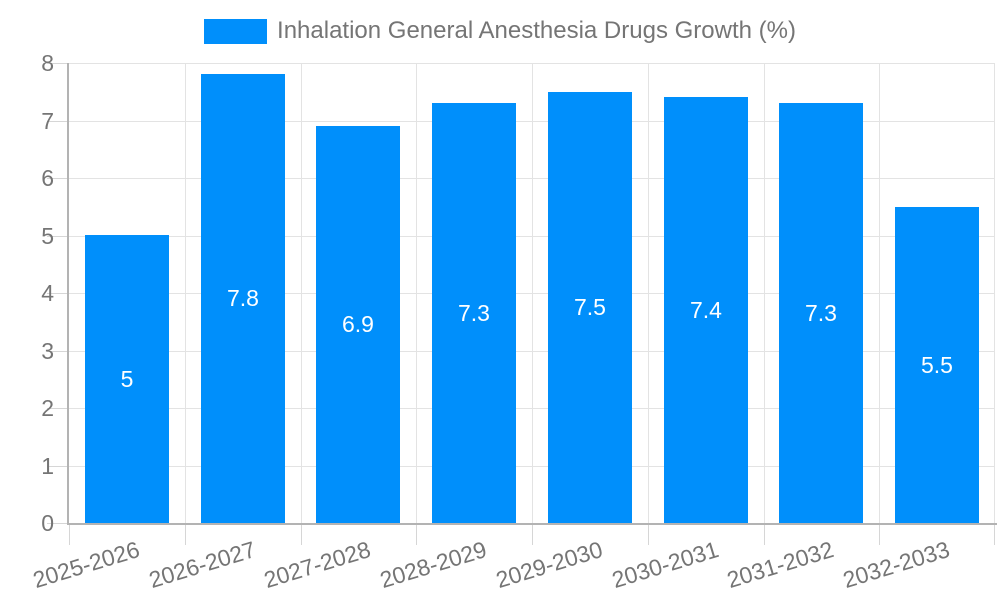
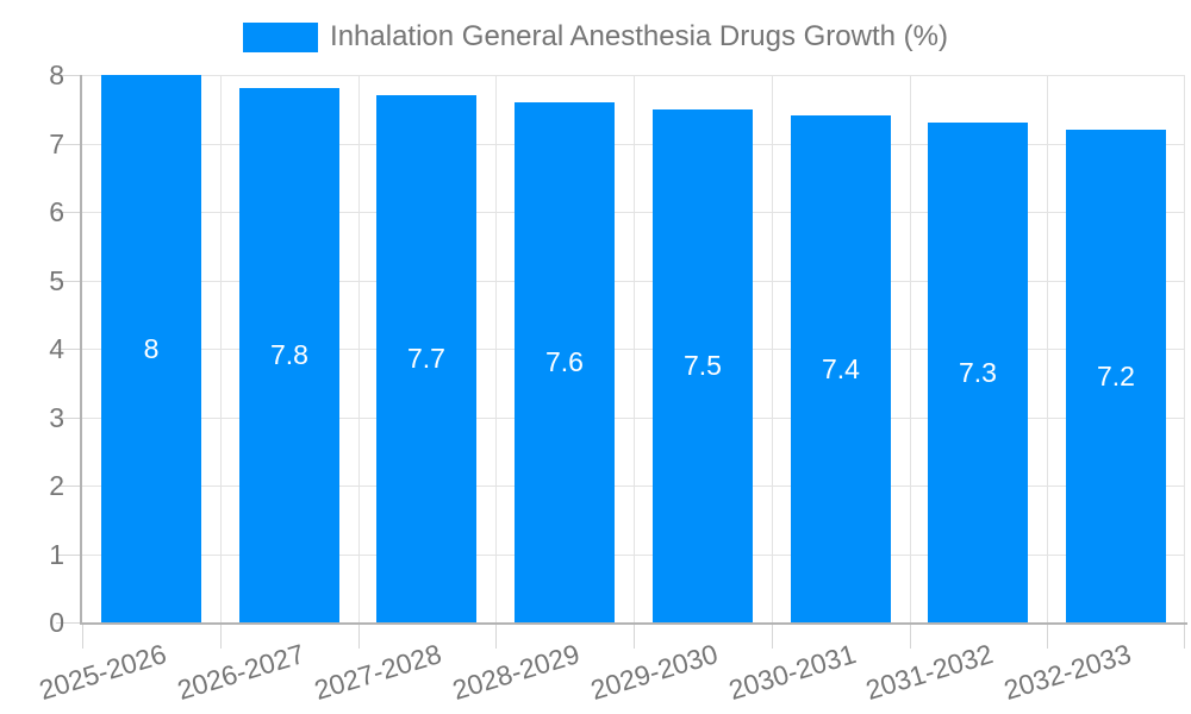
2025-2026: 5 -> 8
2027-2028: 6.9 -> 7.7
2028-2029: 7.3 -> 7.6
2032-2033: 5.5 -> 7.2
